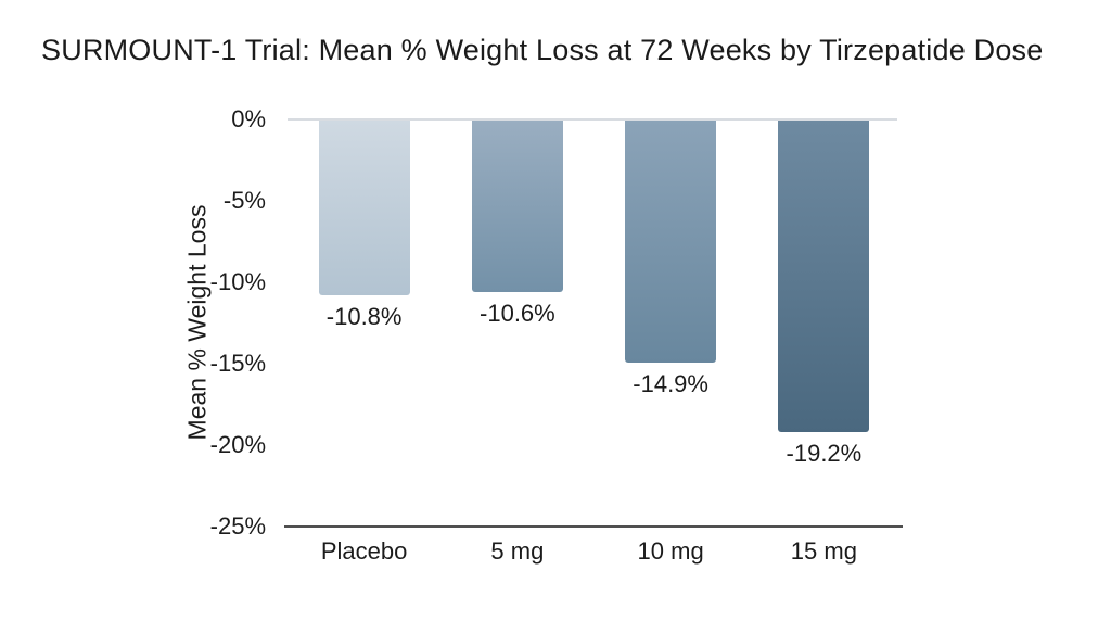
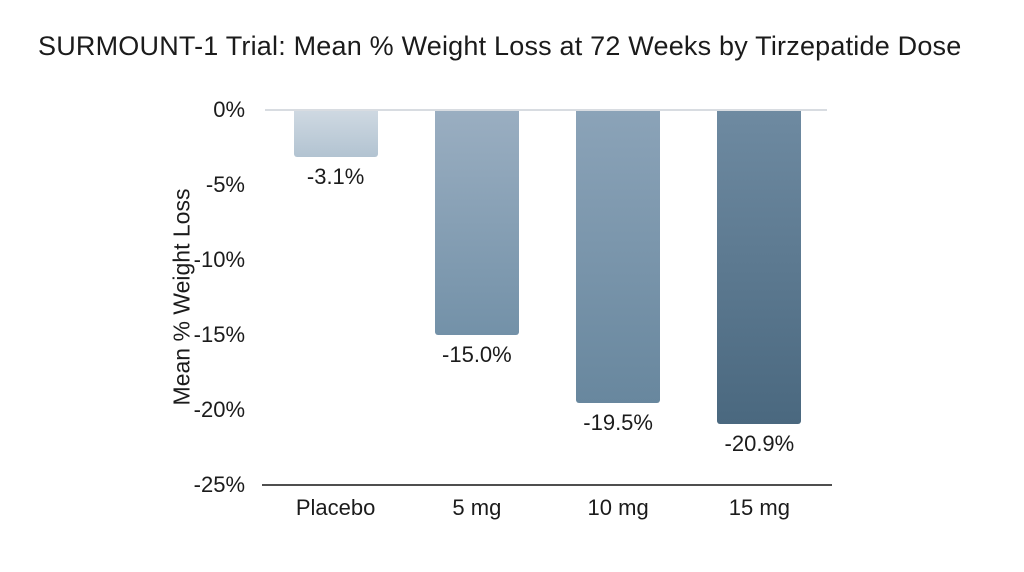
Placebo: -10.8% -> -3.1%
5 mg: -10.6% -> -15.0%
10 mg: -14.9% -> -19.5%
15 mg: -19.2% -> -20.9%
